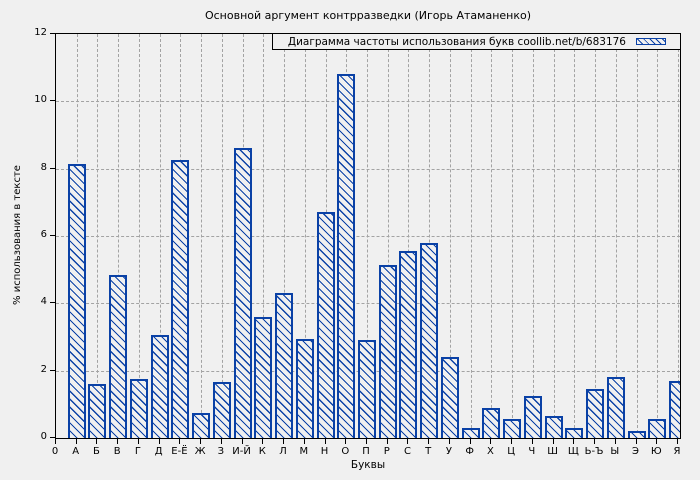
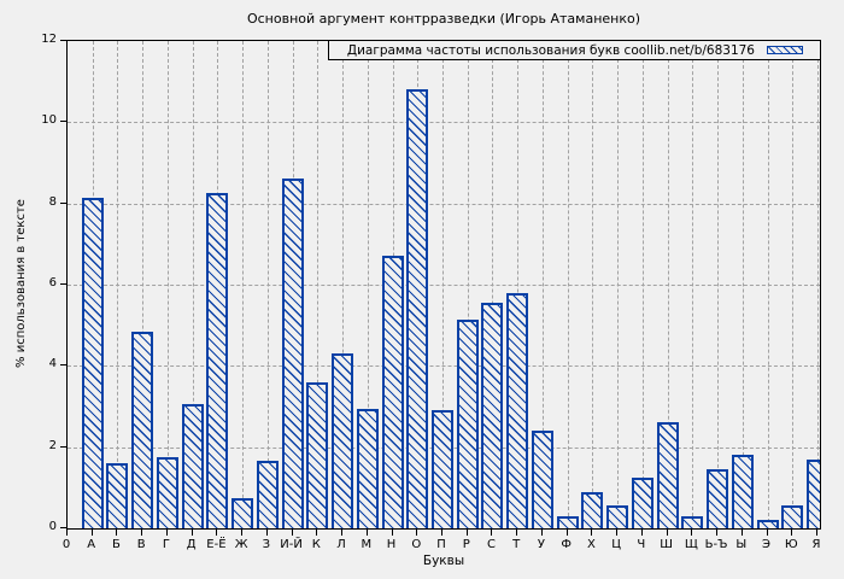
Ш: 0.7 -> 2.6
